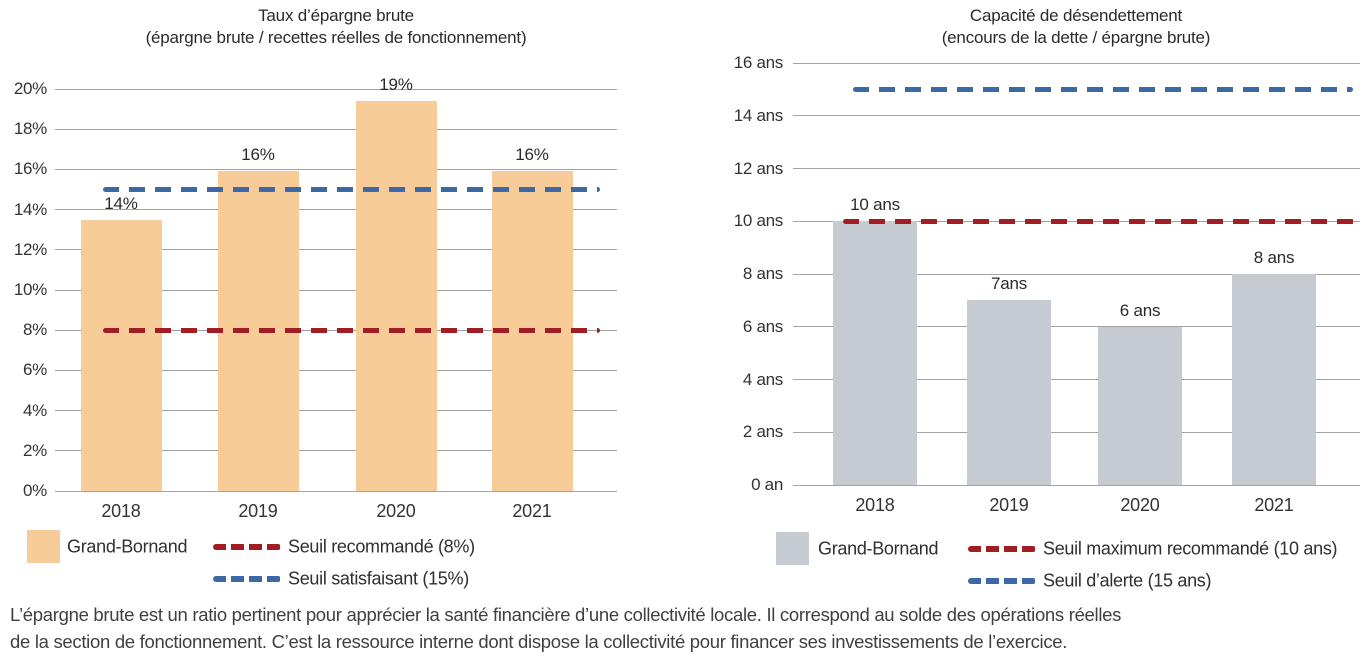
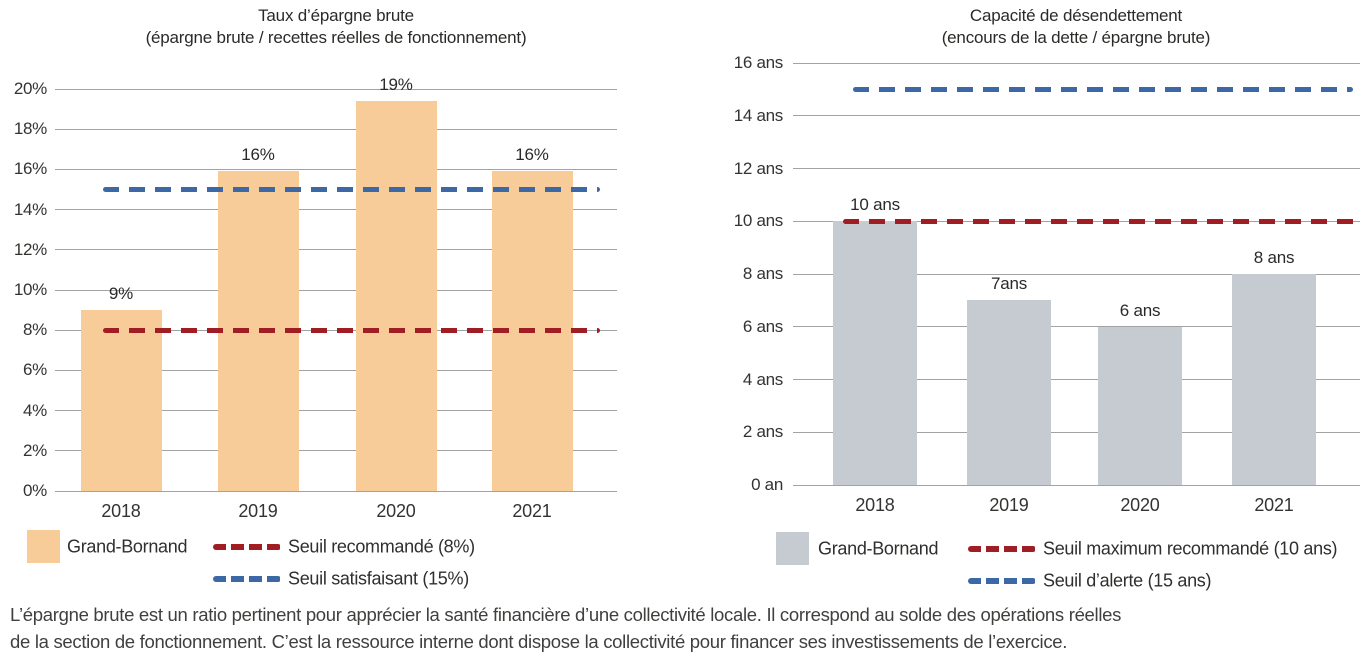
Taux d’épargne brute/2018: 14% -> 9%
